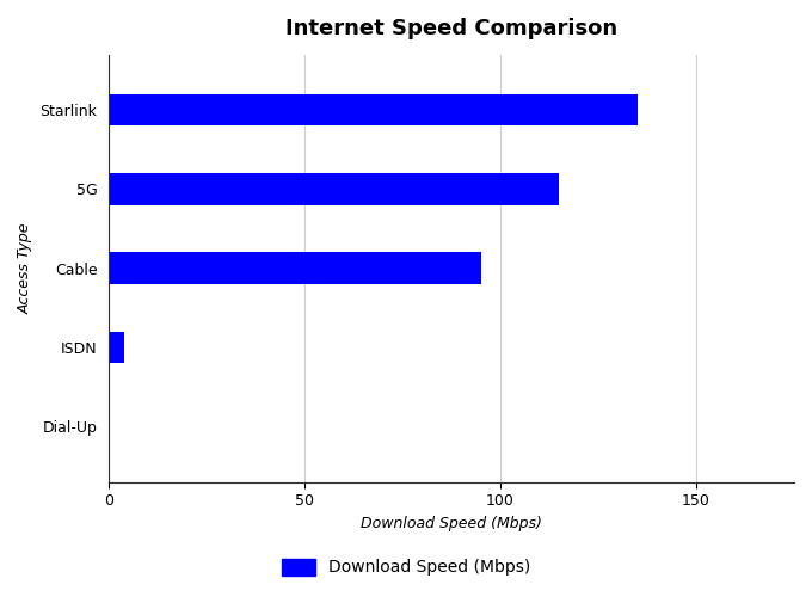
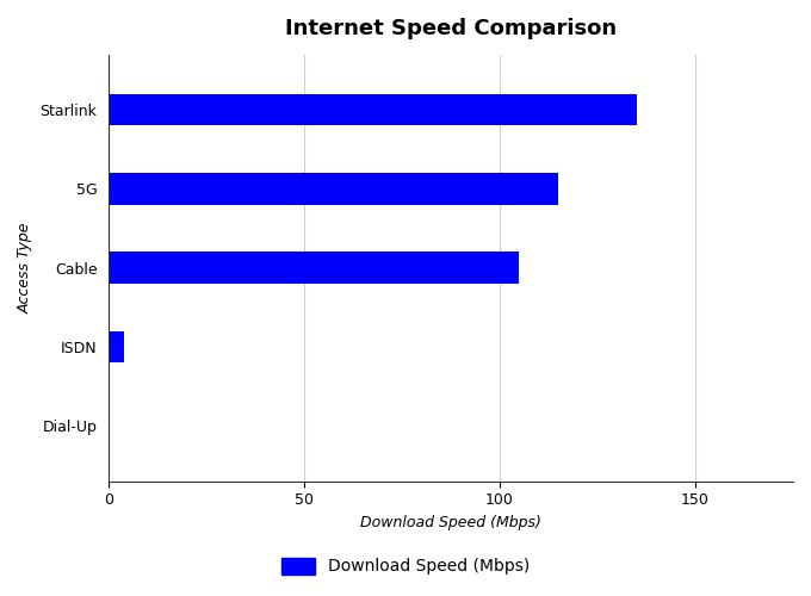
Cable: 95.0 -> 105.0
